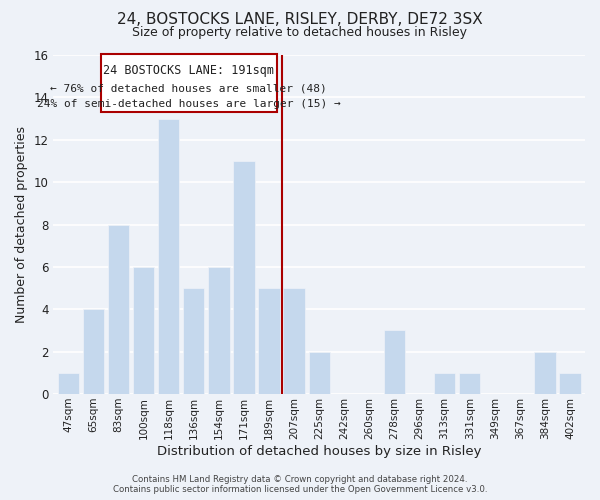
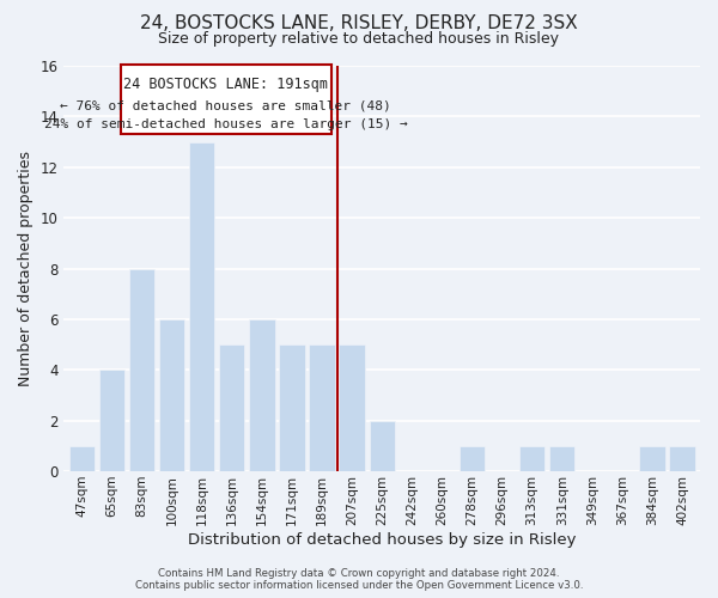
171sqm: 11 -> 5
278sqm: 3 -> 1
384sqm: 2 -> 1
